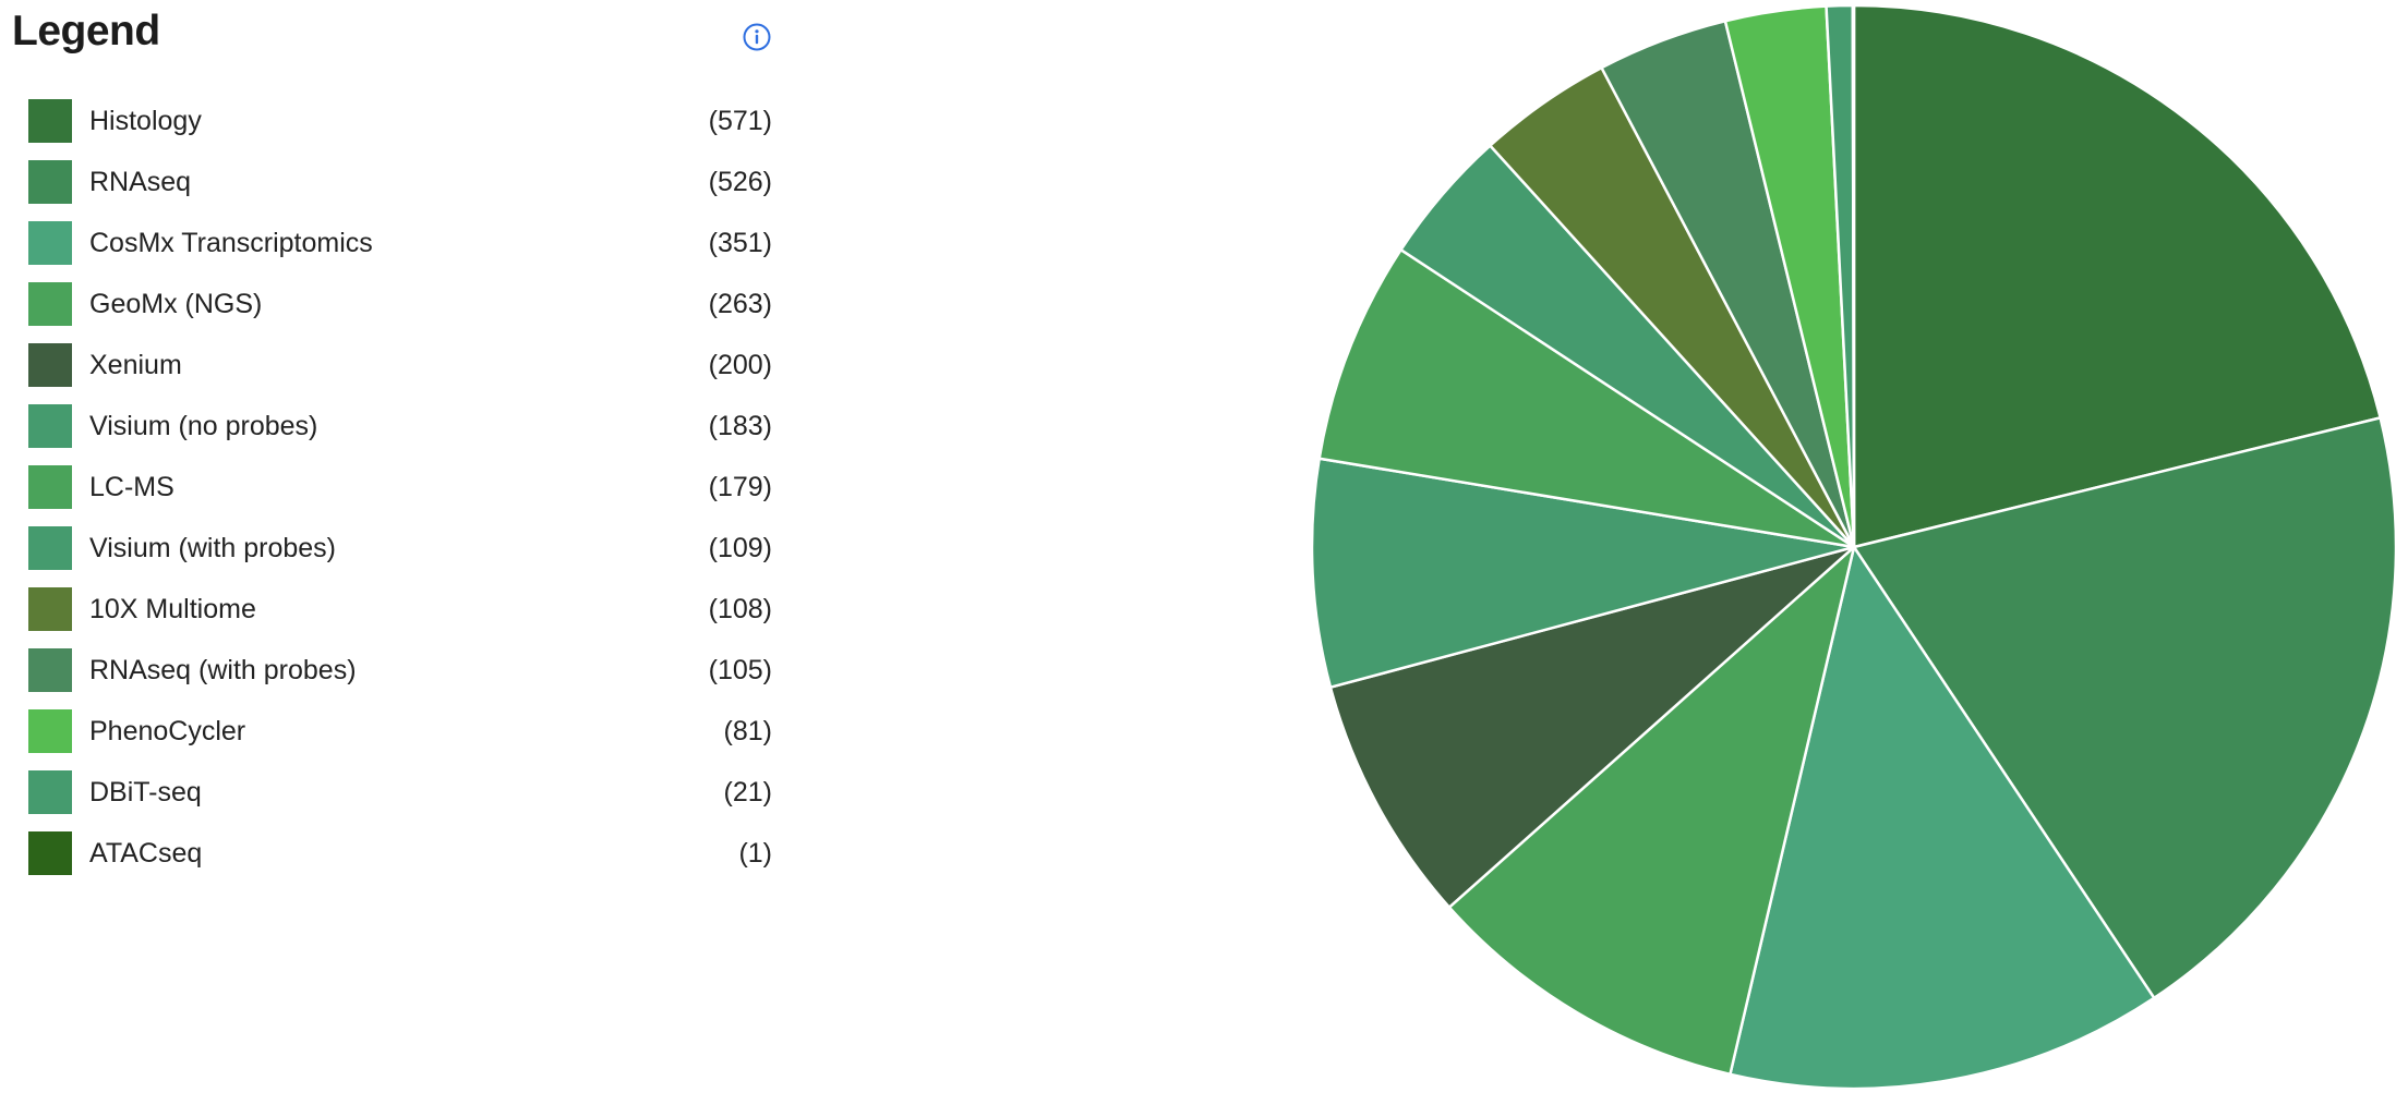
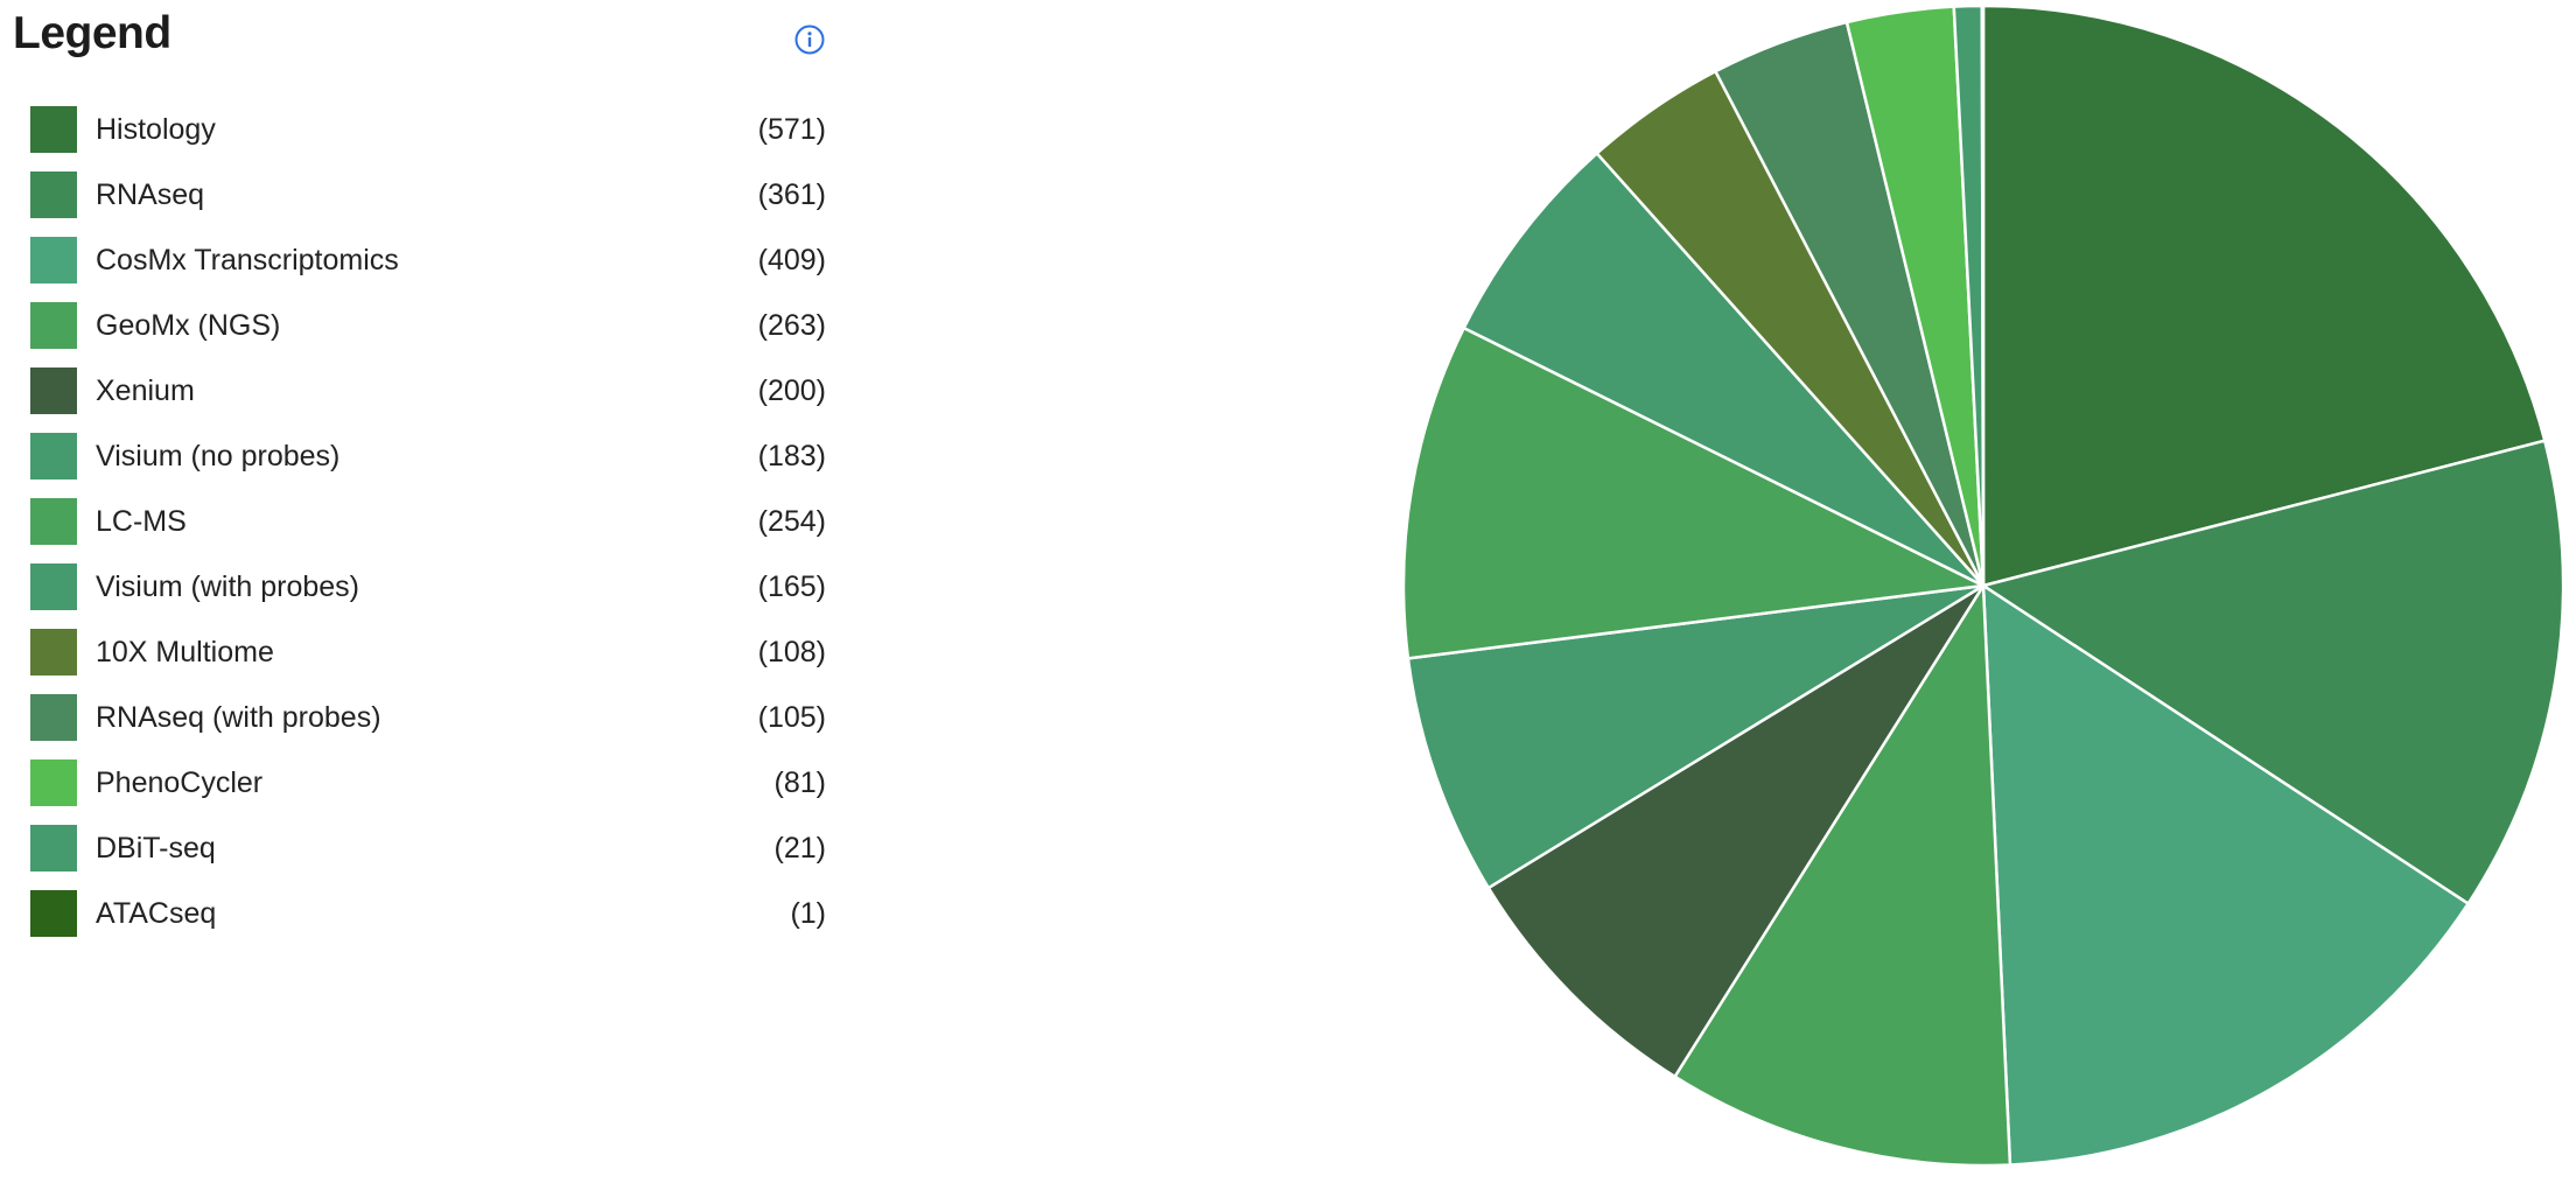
RNAseq: 526 -> 361
CosMx Transcriptomics: 351 -> 409
LC-MS: 179 -> 254
Visium (with probes): 109 -> 165
